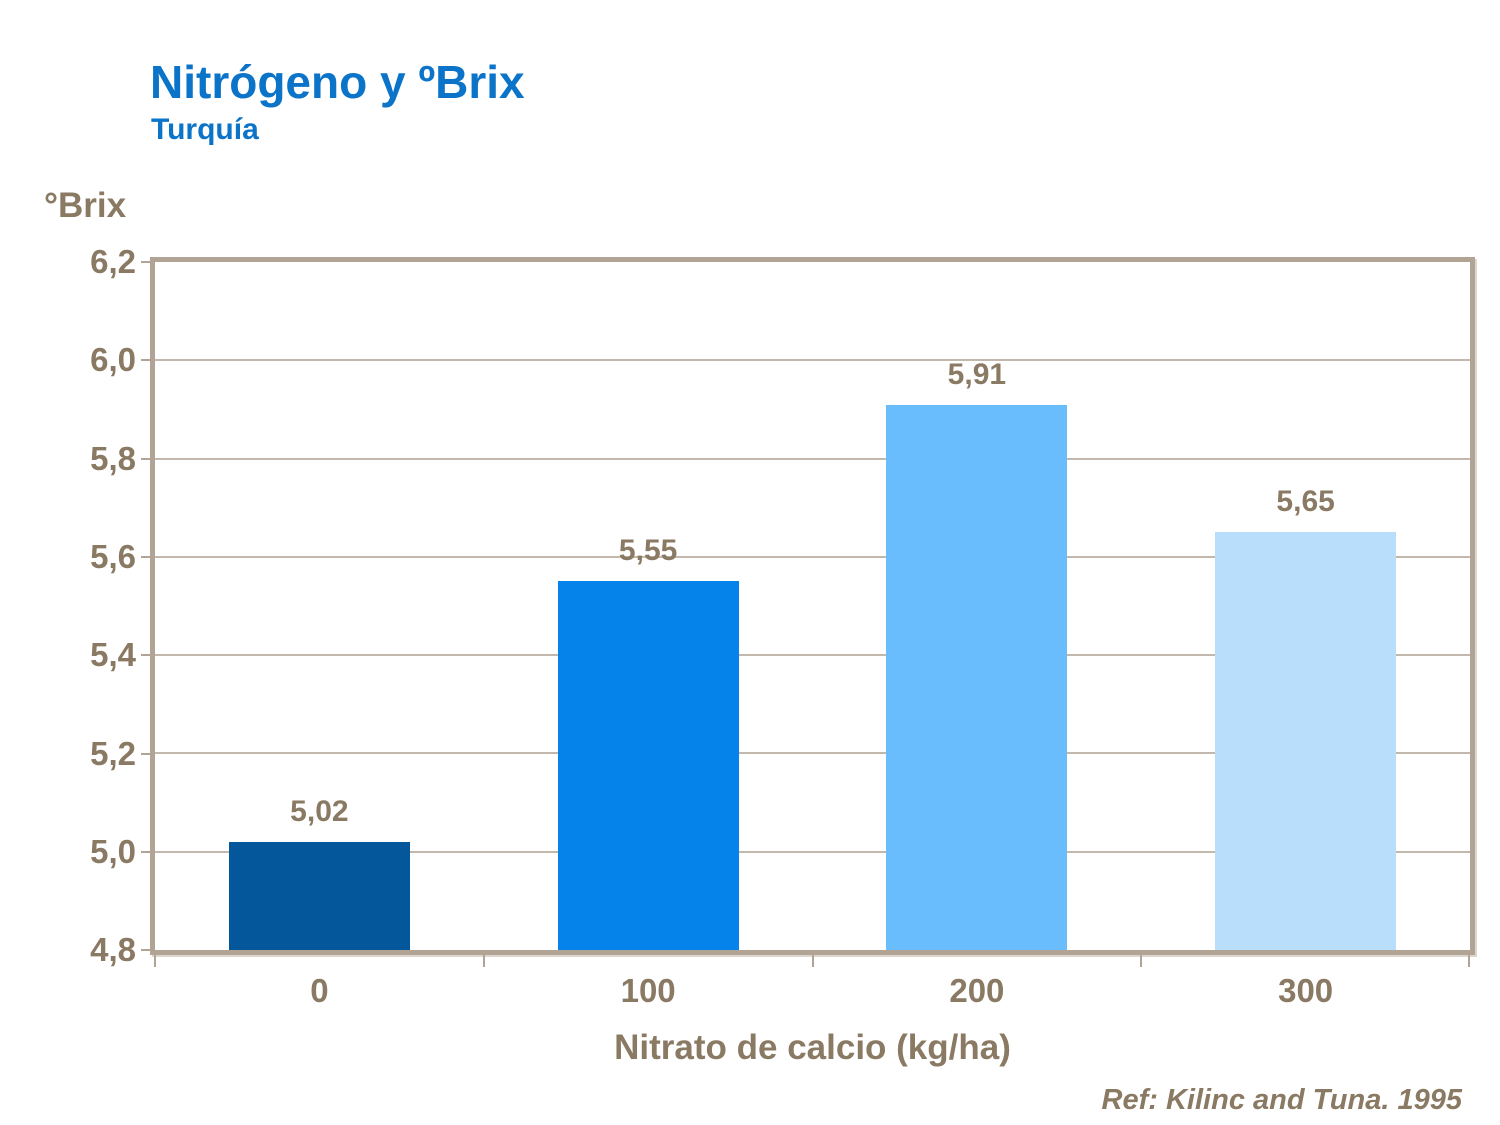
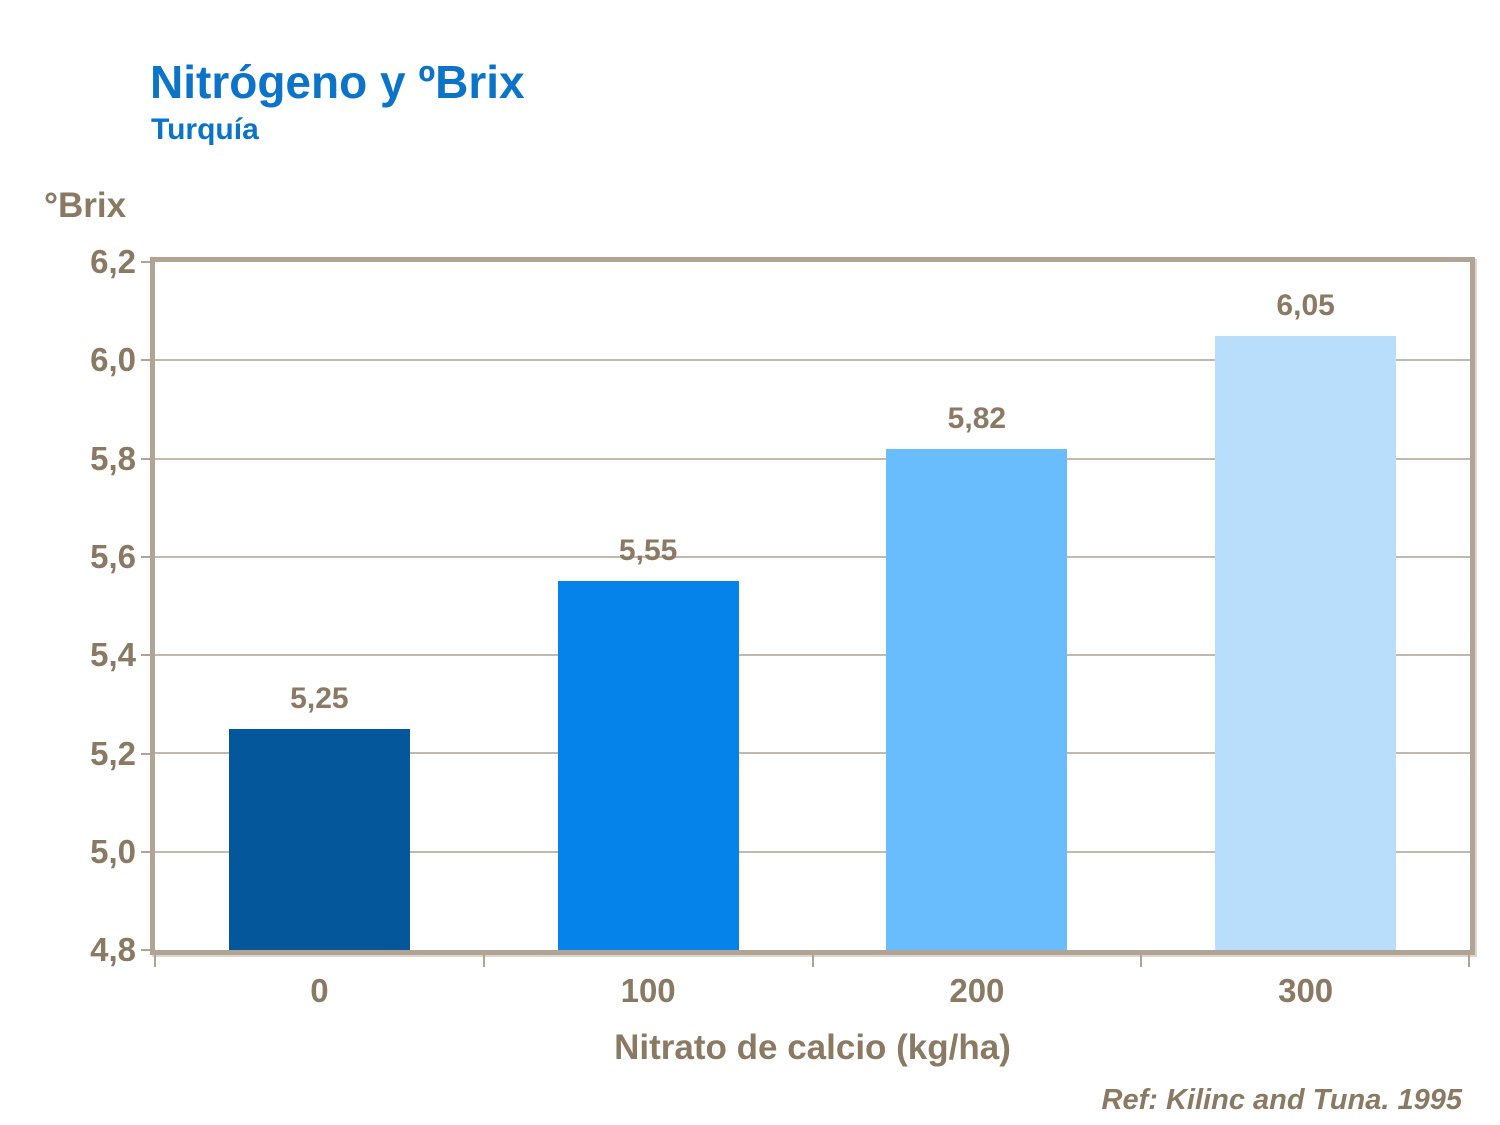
0: 5,02 -> 5,25
200: 5,91 -> 5,82
300: 5,65 -> 6,05
